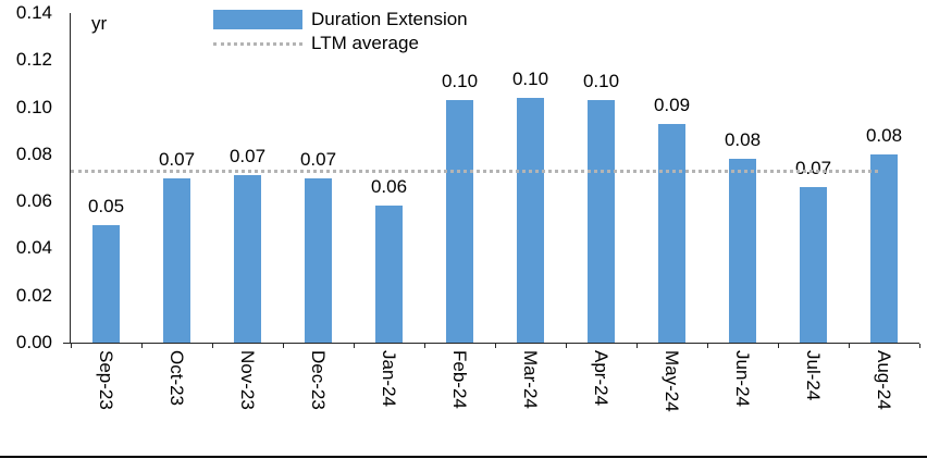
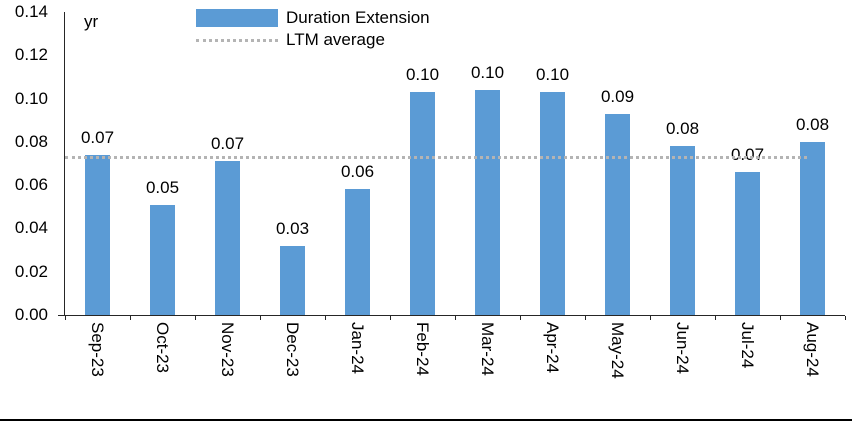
Sep-23: 0.05 -> 0.07
Oct-23: 0.07 -> 0.05
Dec-23: 0.07 -> 0.03
